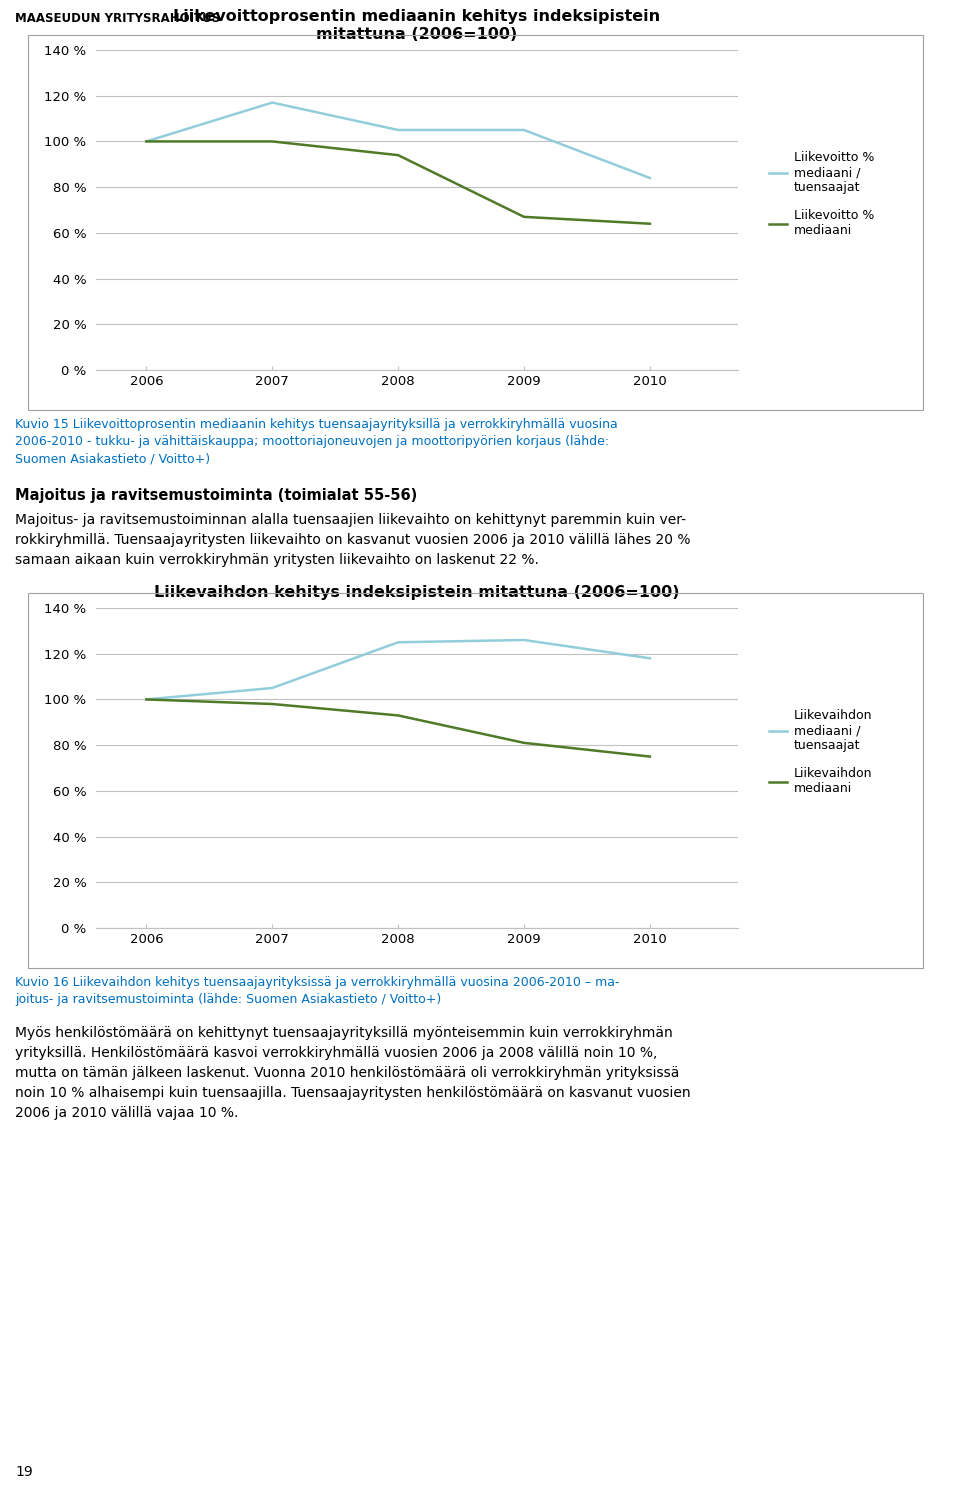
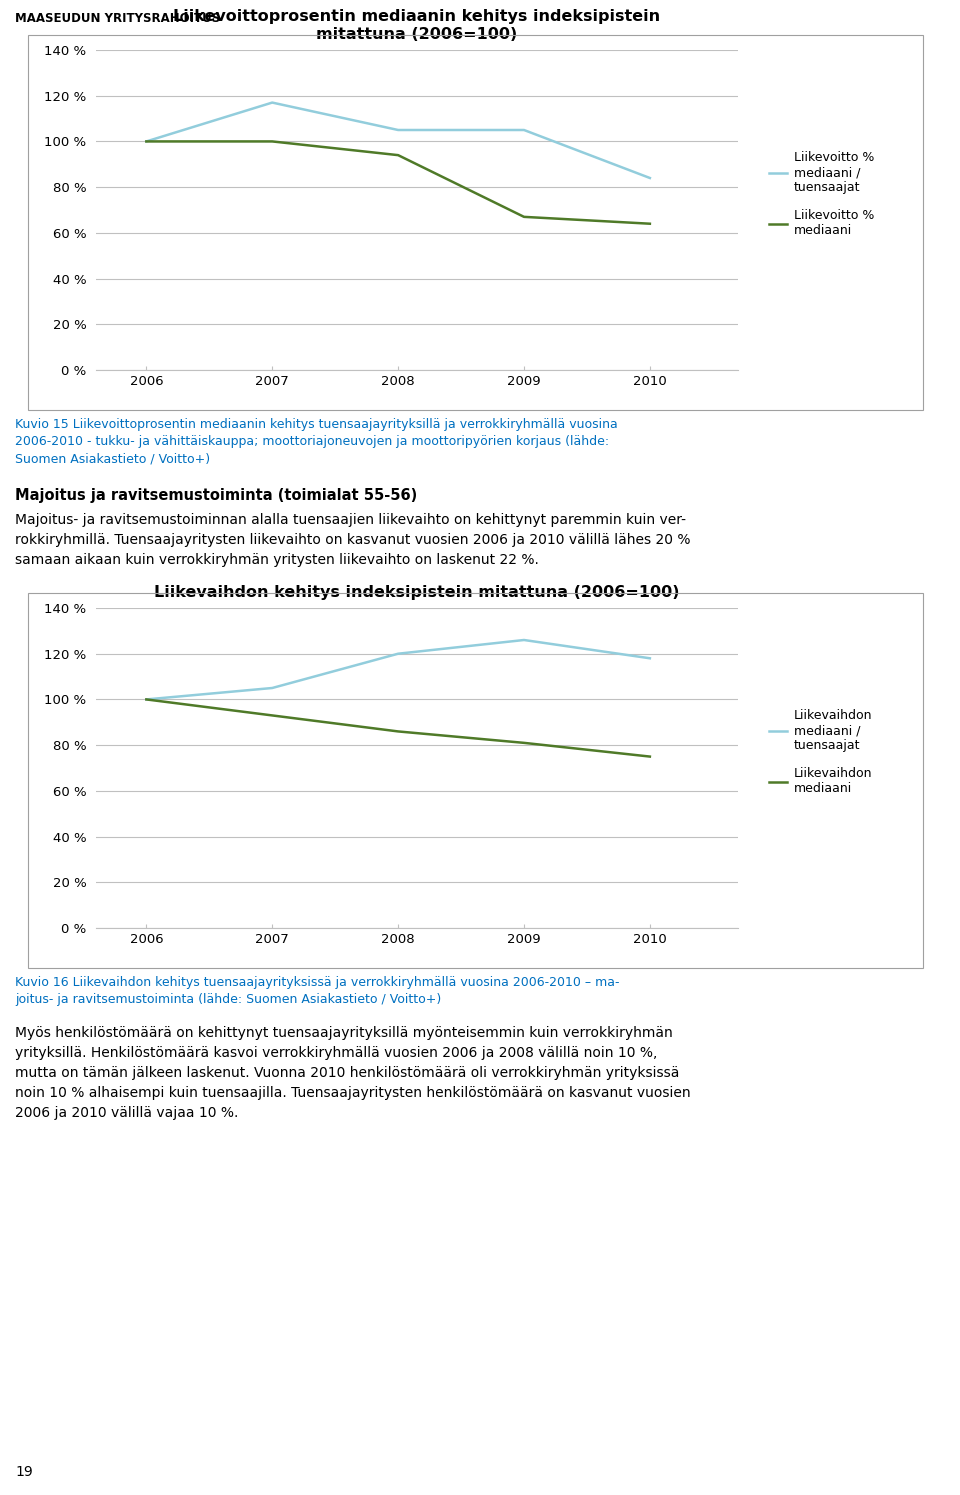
Liikevaihdon kehitys indeksipistein mitattuna (2006=100)/Liikevaihdon mediaani/2007: 98 % -> 93 %
Liikevaihdon kehitys indeksipistein mitattuna (2006=100)/Liikevaihdon mediaani / tuensaajat/2008: 125 % -> 120 %
Liikevaihdon kehitys indeksipistein mitattuna (2006=100)/Liikevaihdon mediaani/2008: 93 % -> 86 %
